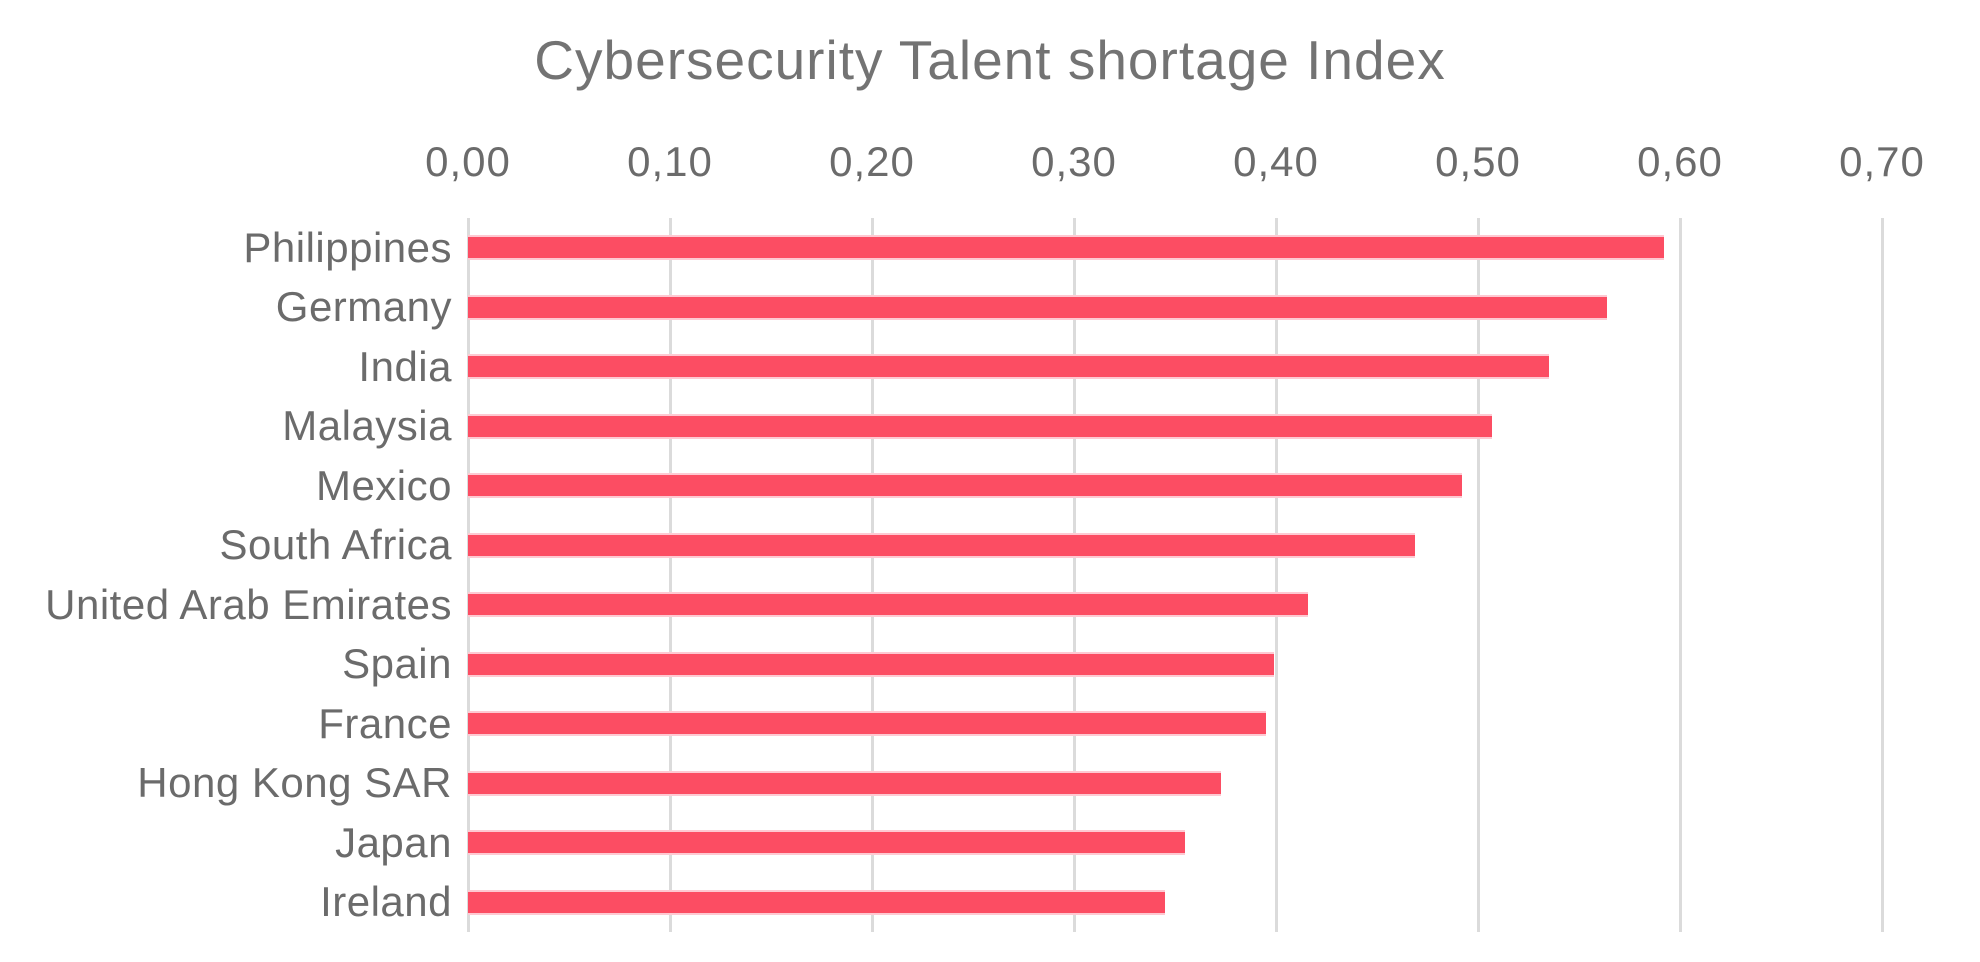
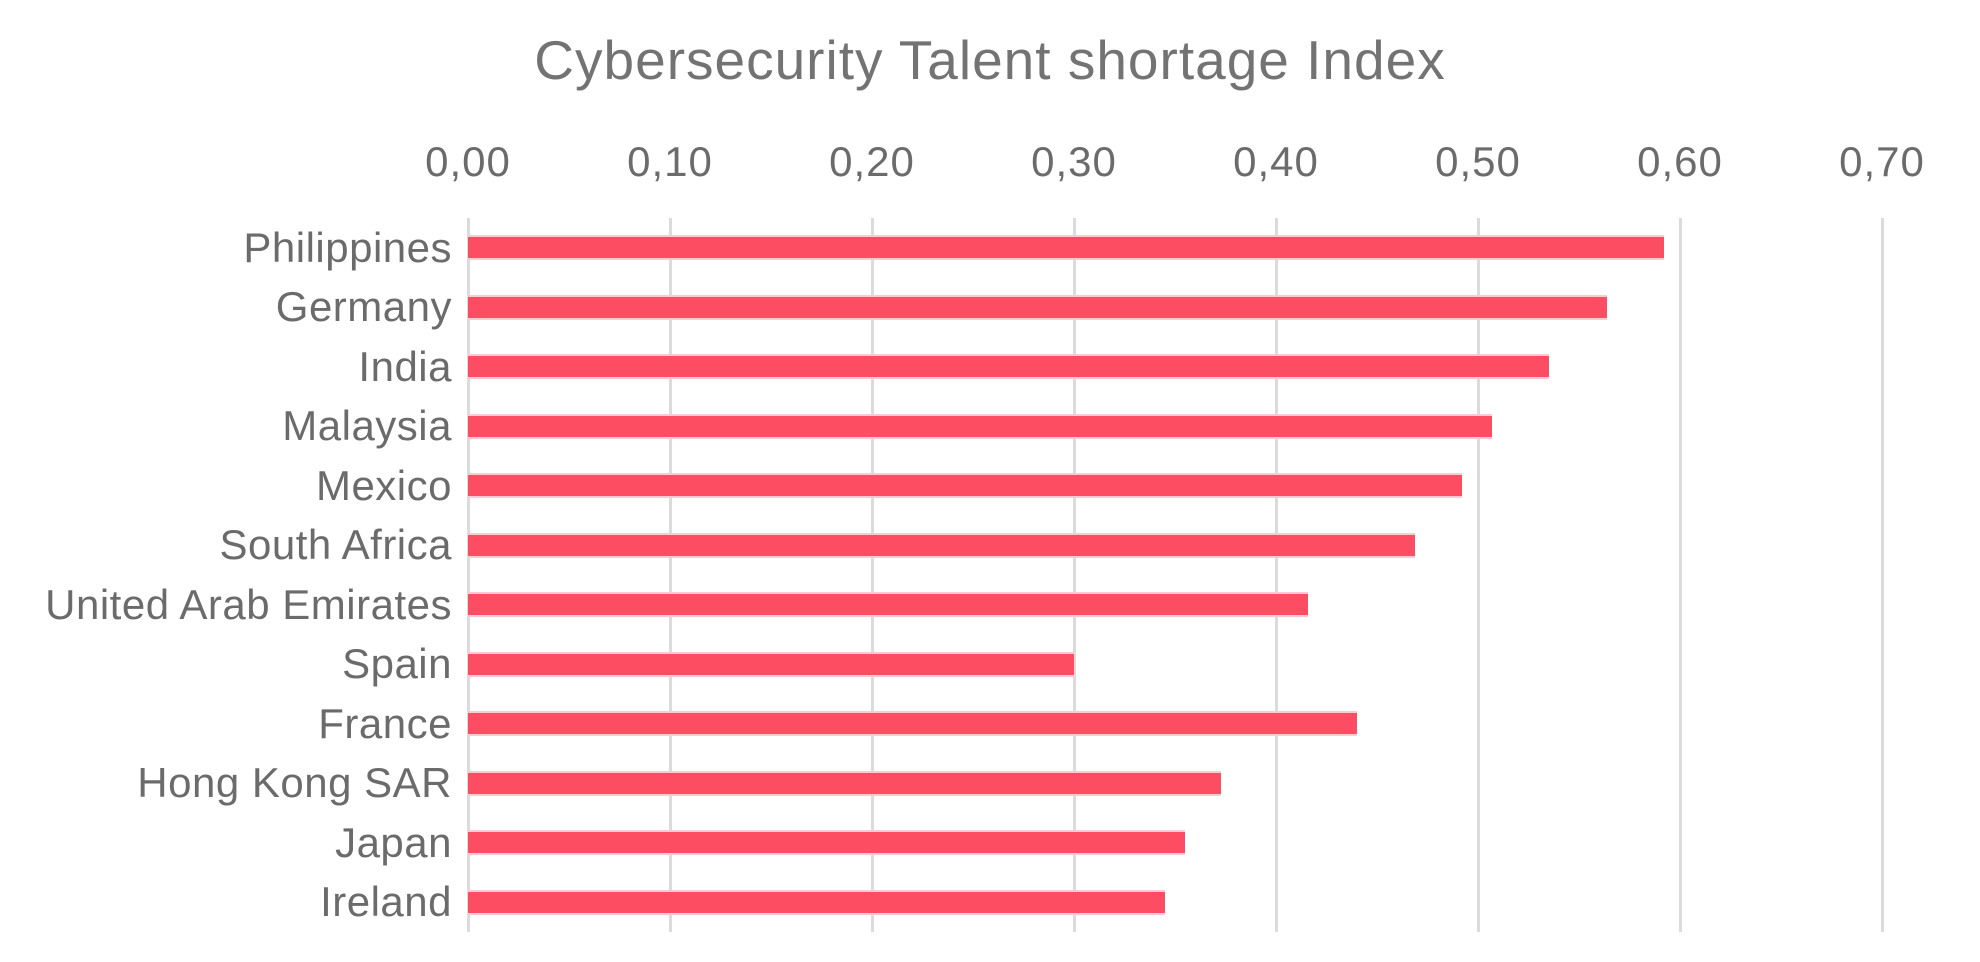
Spain: 0,40 -> 0,30
France: 0,40 -> 0,44
